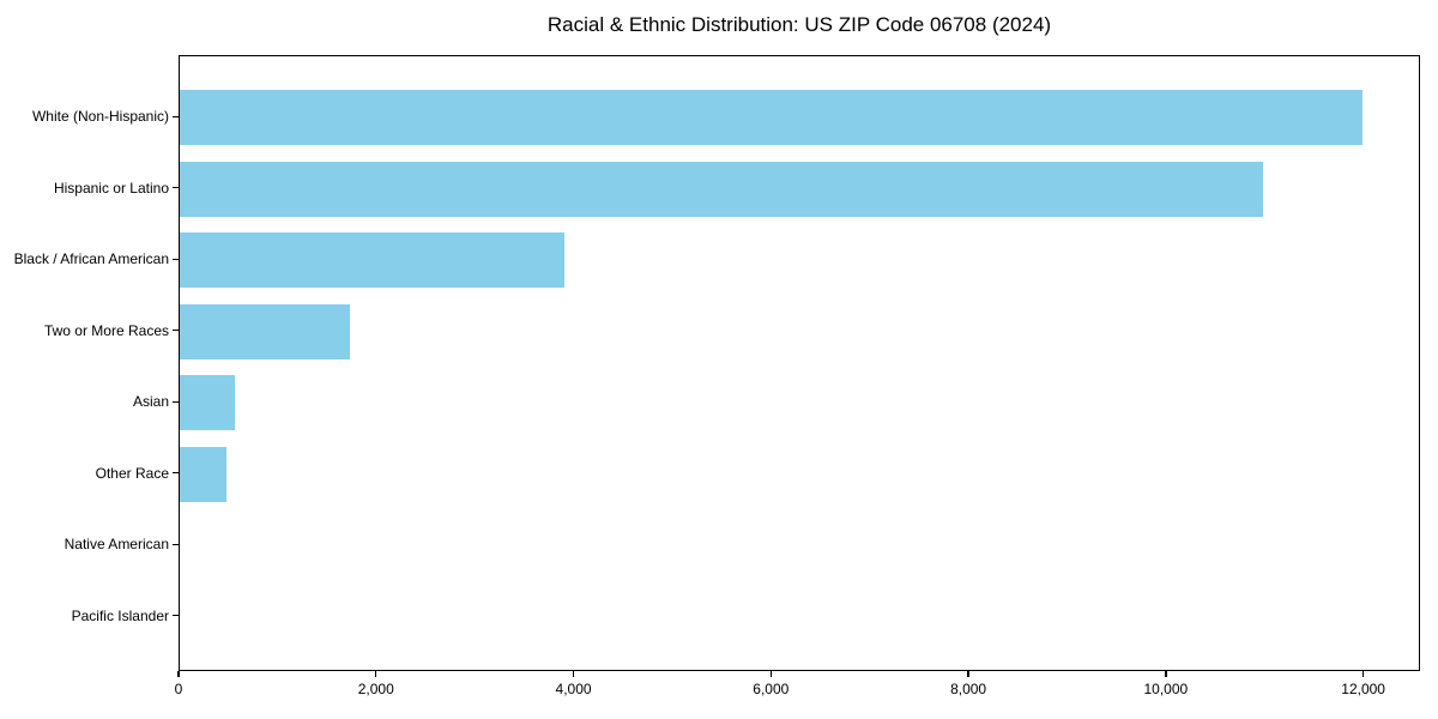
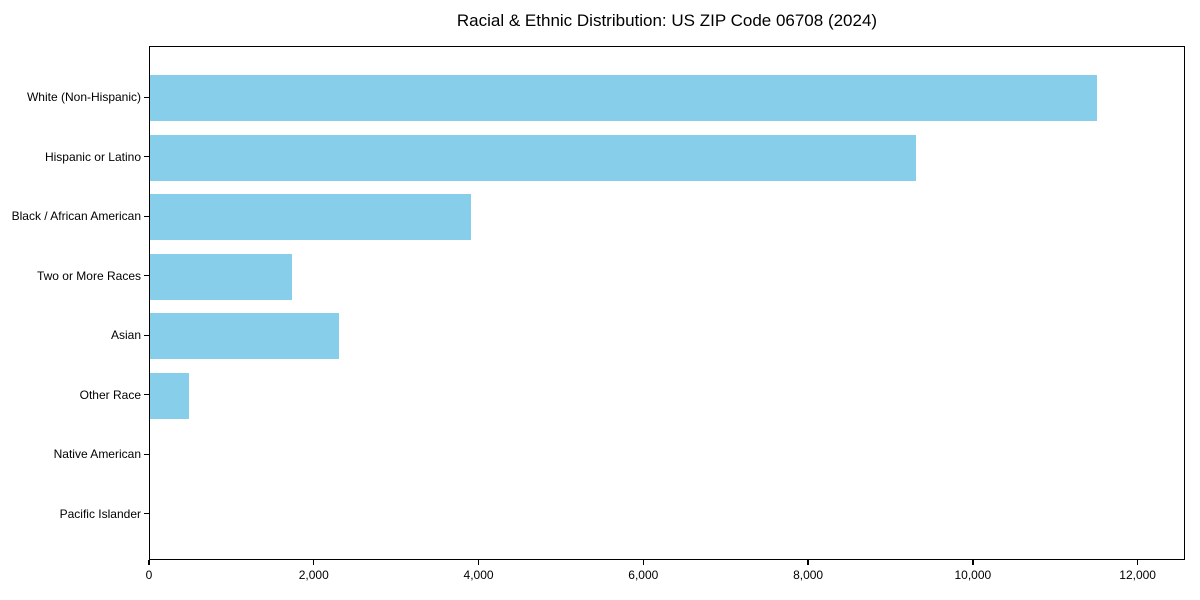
White (Non-Hispanic): 12000 -> 11500
Hispanic or Latino: 11000 -> 9300
Asian: 600 -> 2300
